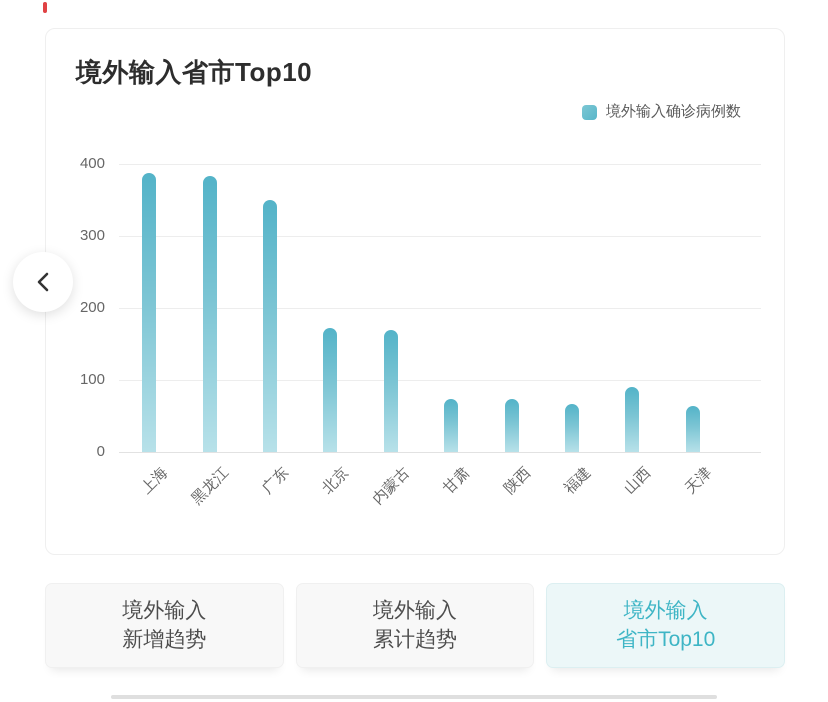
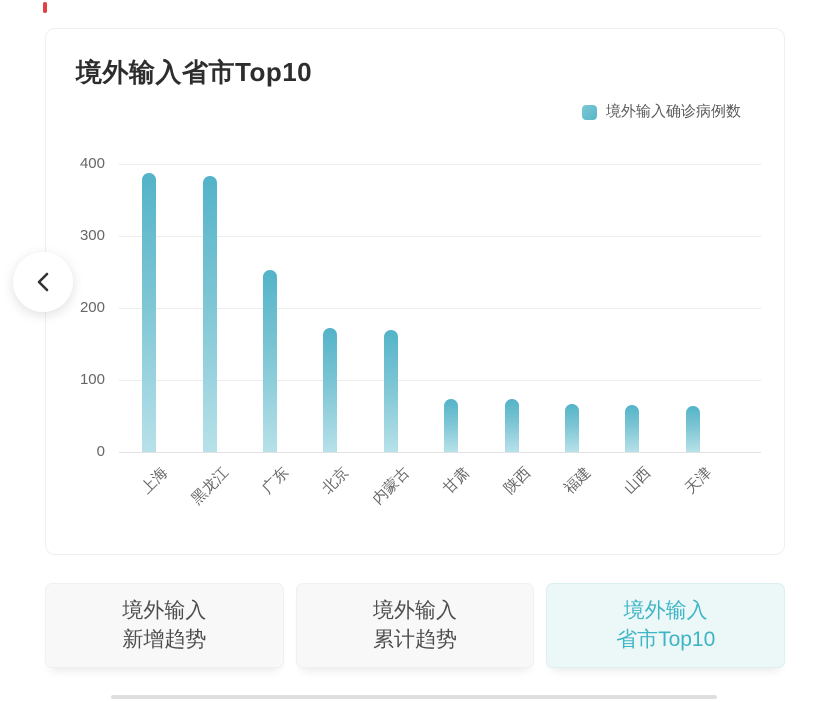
广东: 350 -> 250
山西: 90 -> 60
